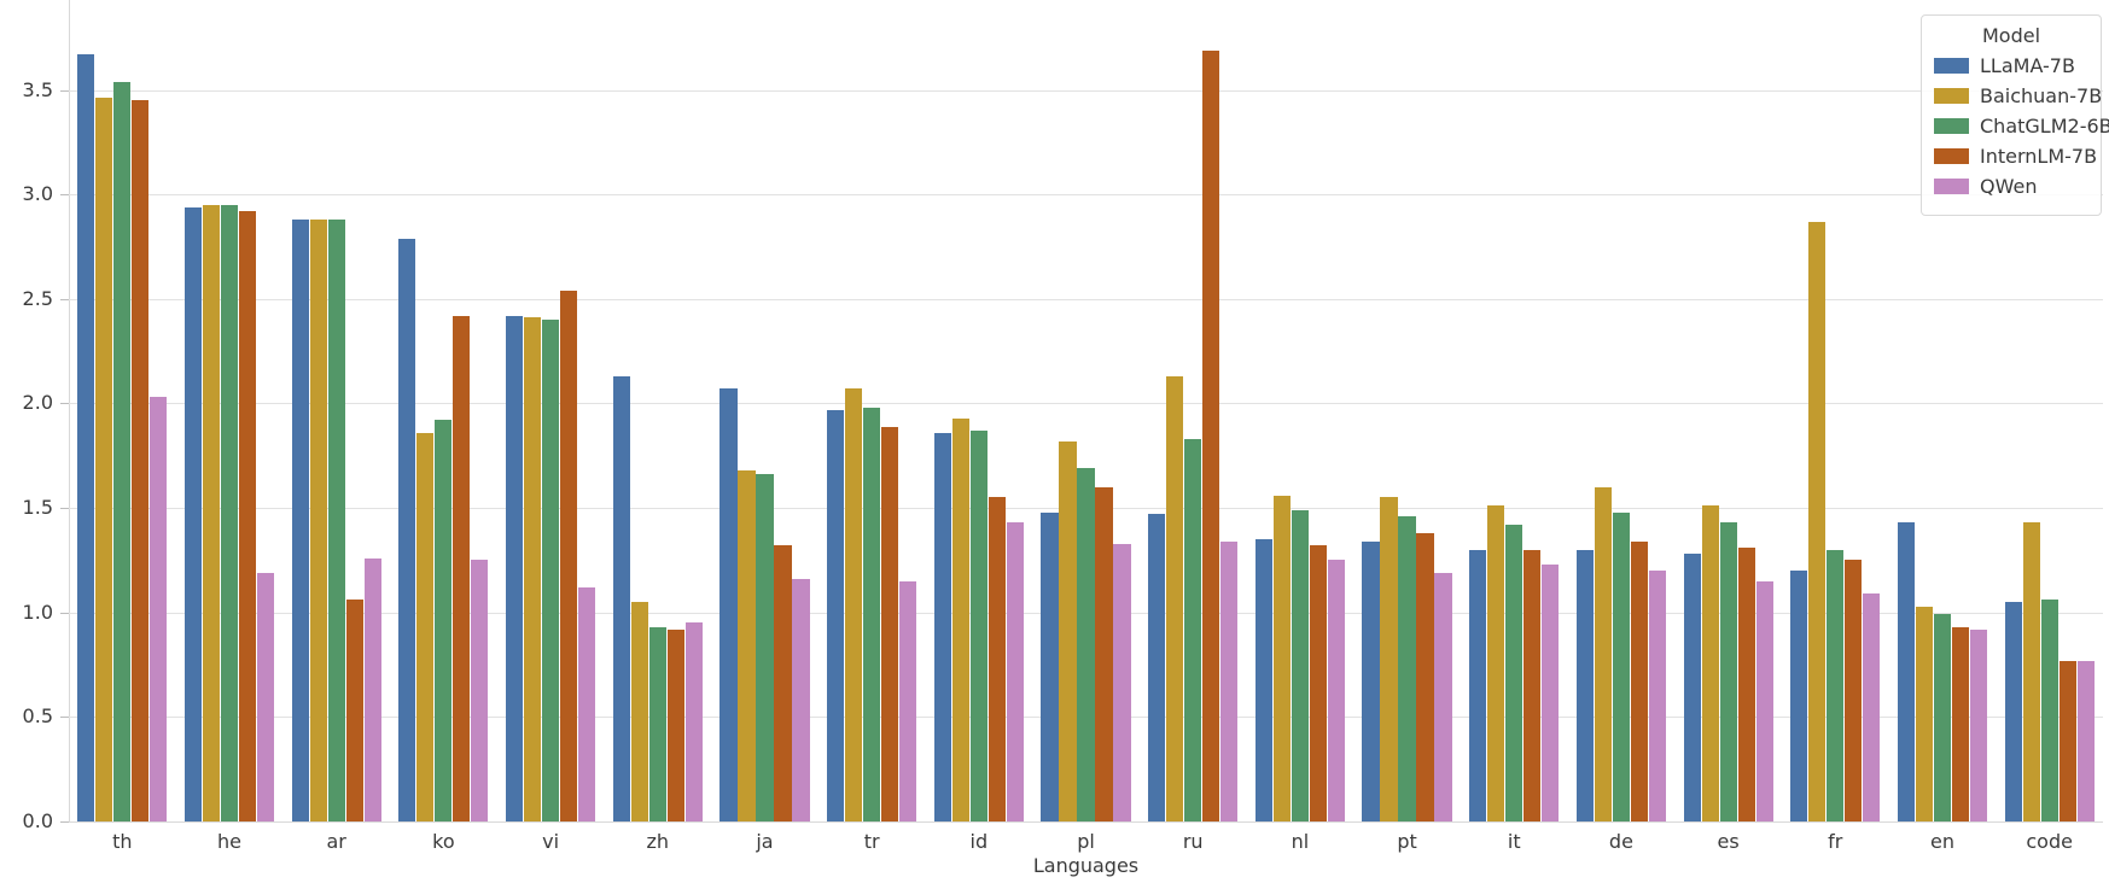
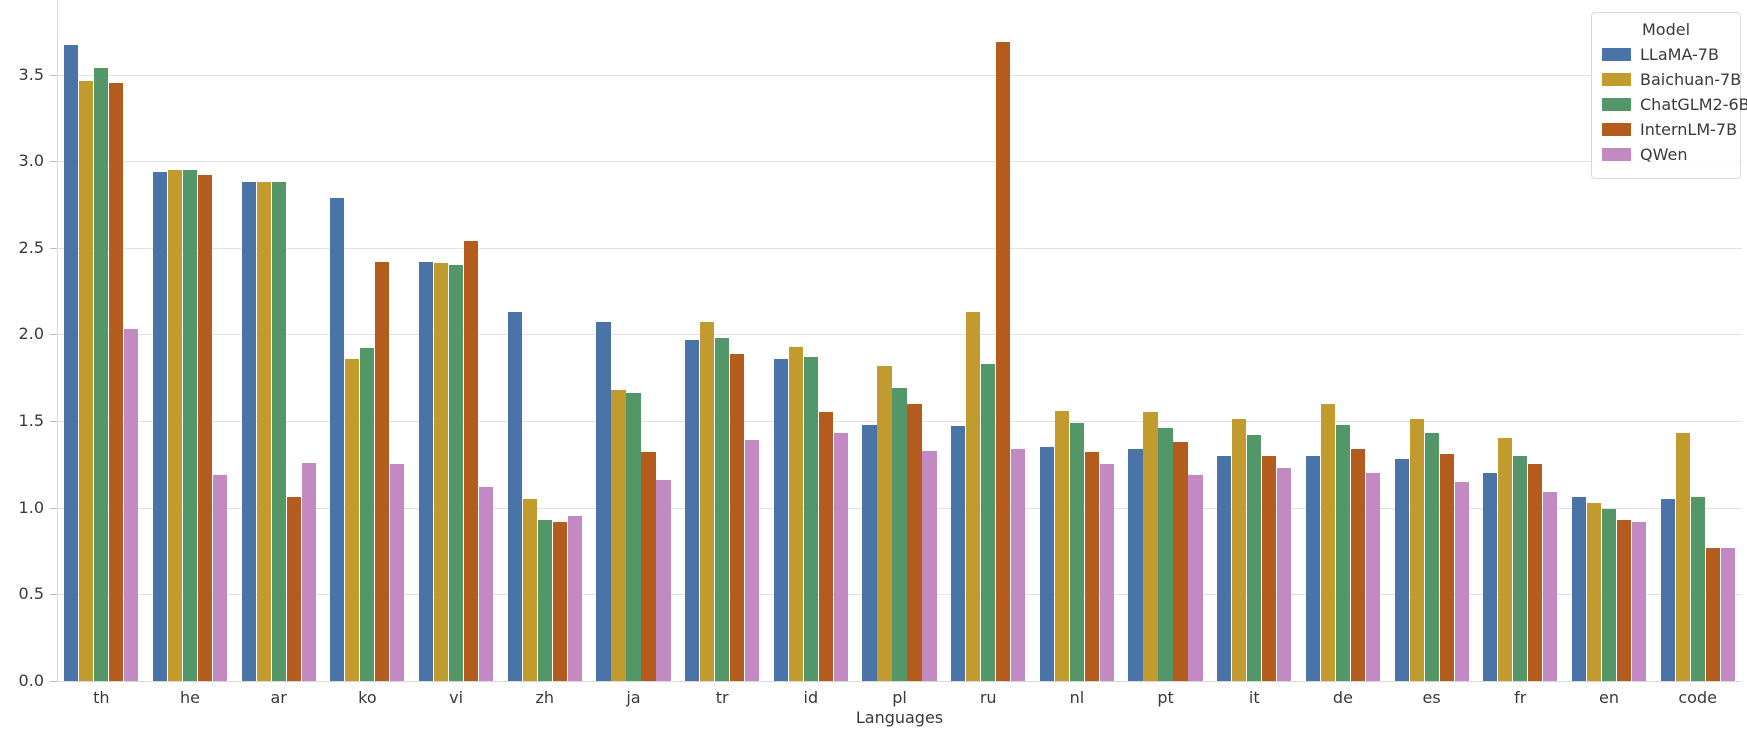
QWen/tr: 1.15 -> 1.39
Baichuan-7B/fr: 2.87 -> 1.40
LLaMA-7B/en: 1.43 -> 1.06
